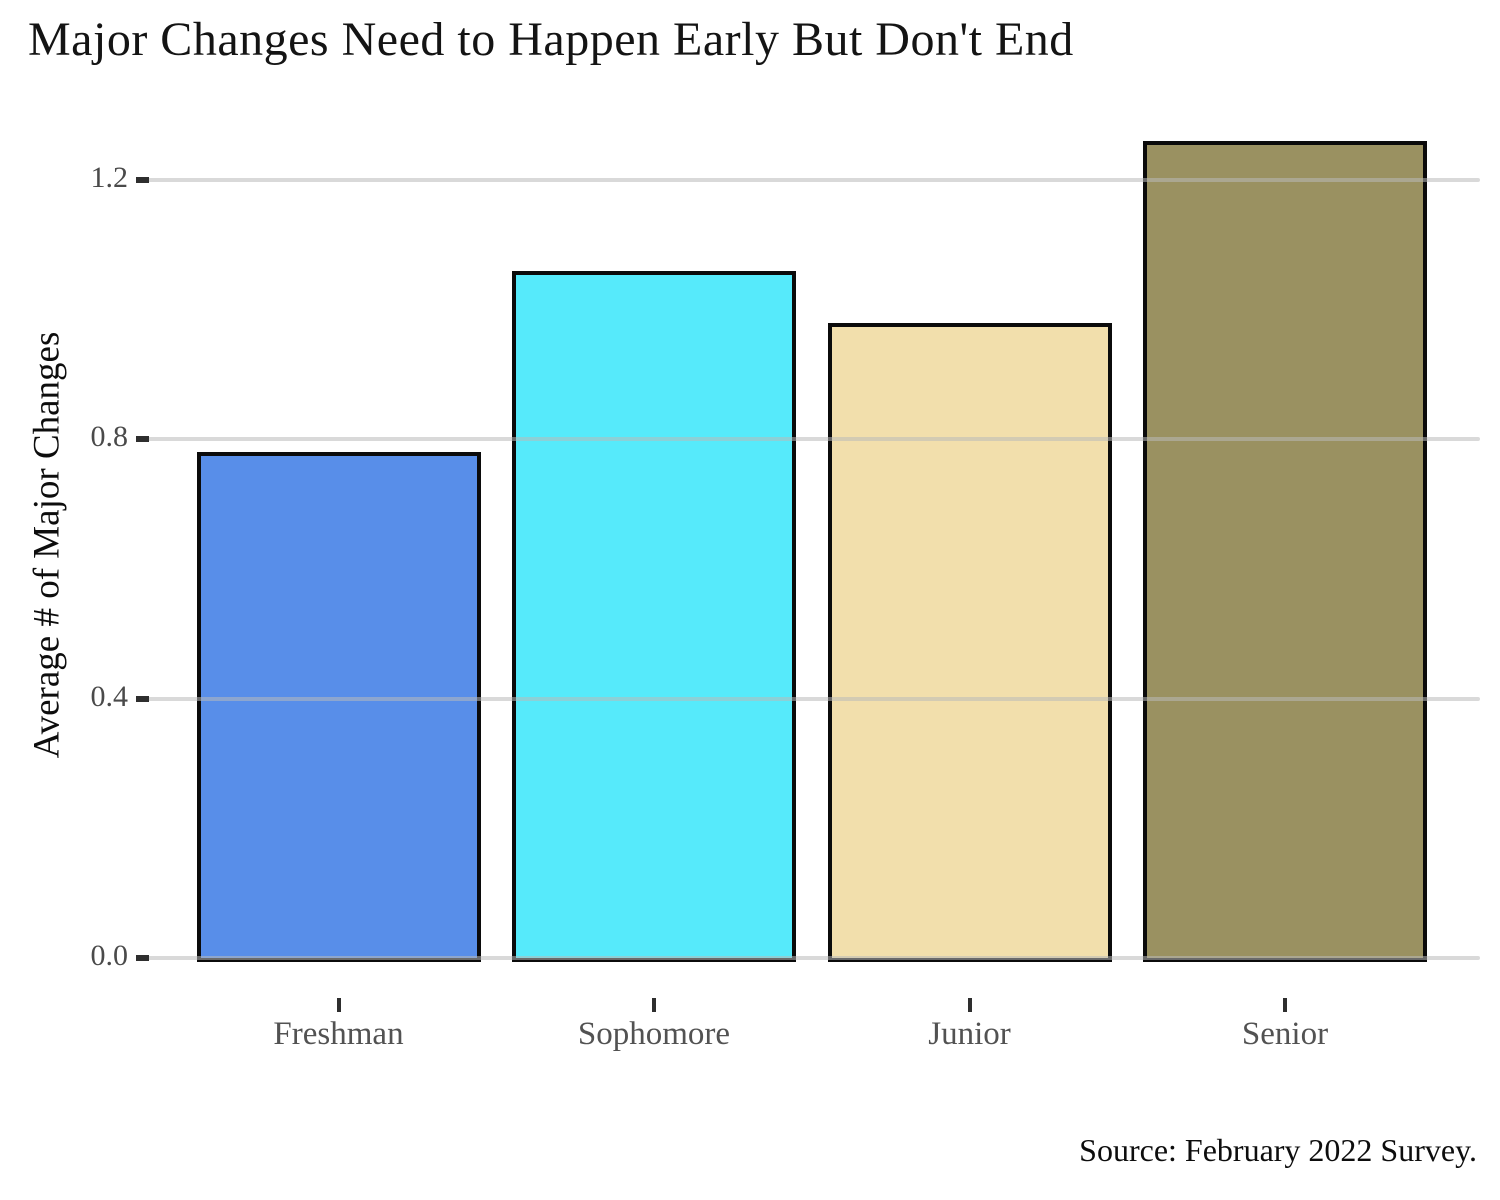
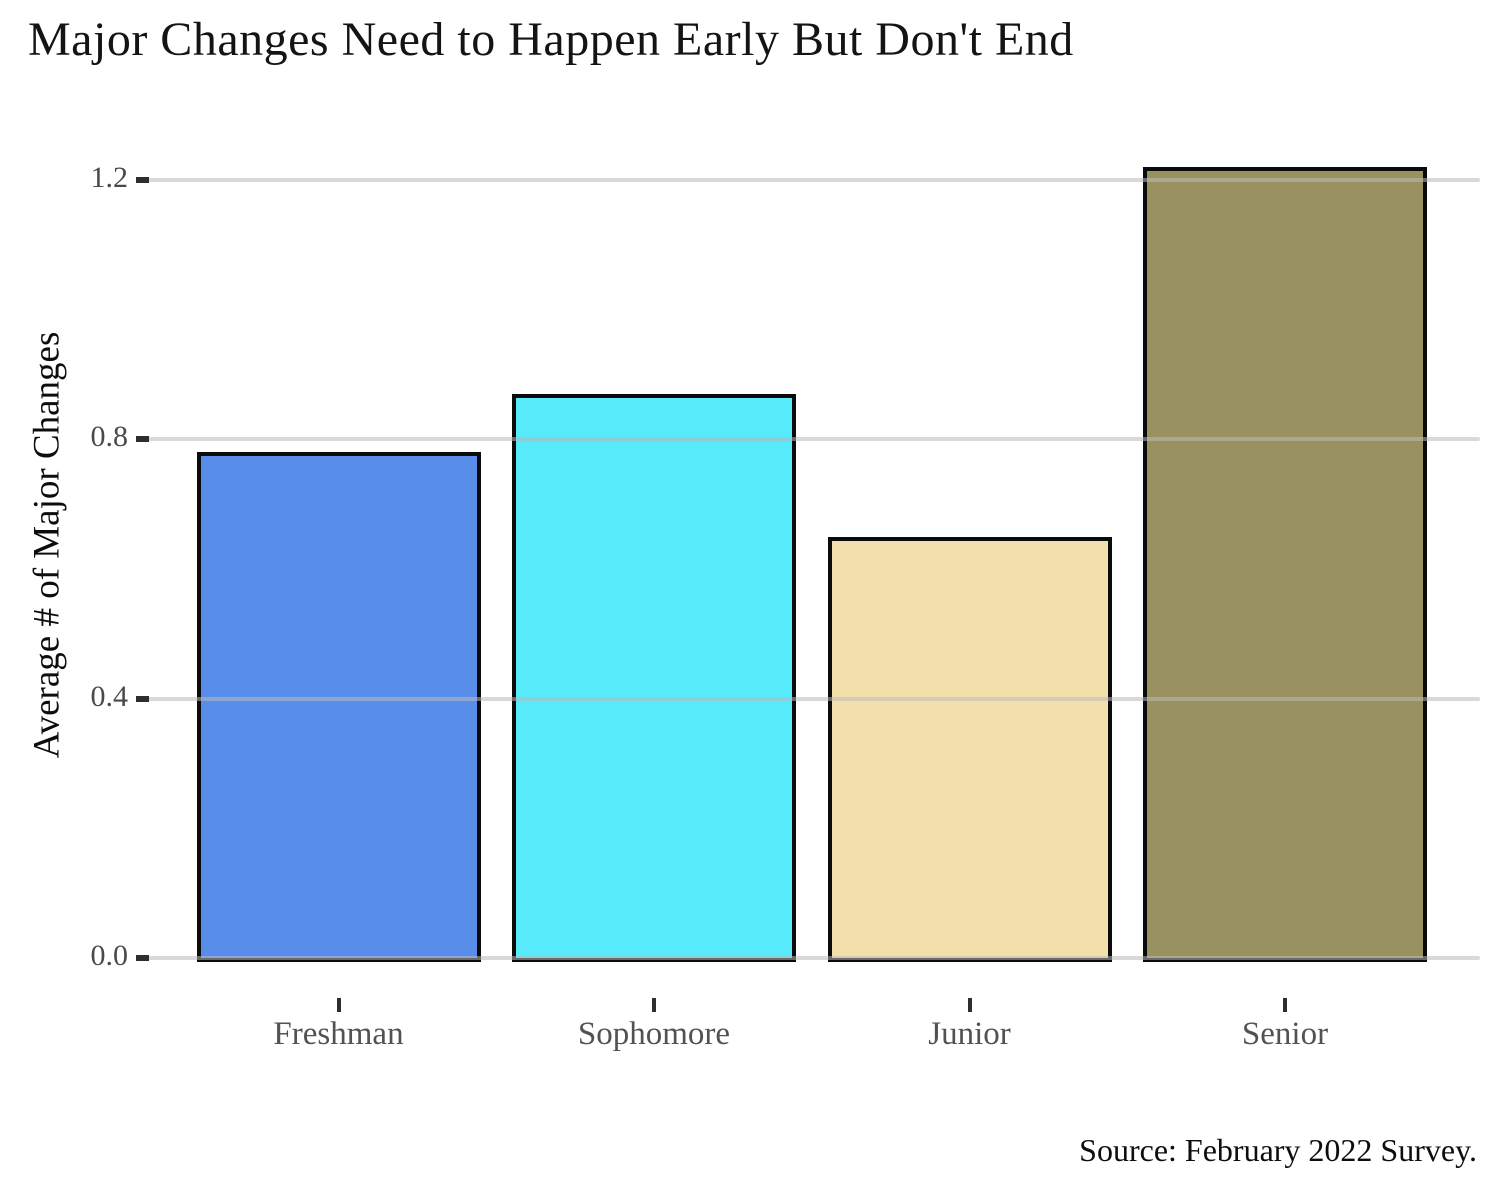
Sophomore: 1.06 -> 0.87
Junior: 0.98 -> 0.65
Senior: 1.26 -> 1.22
